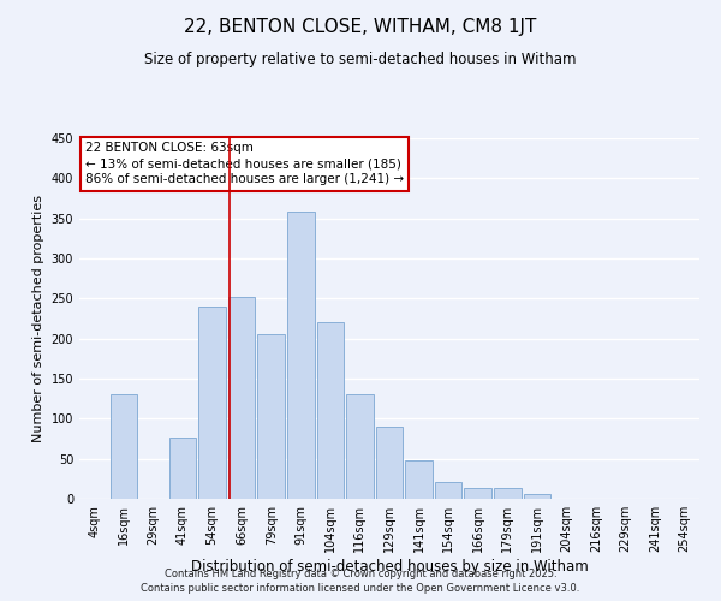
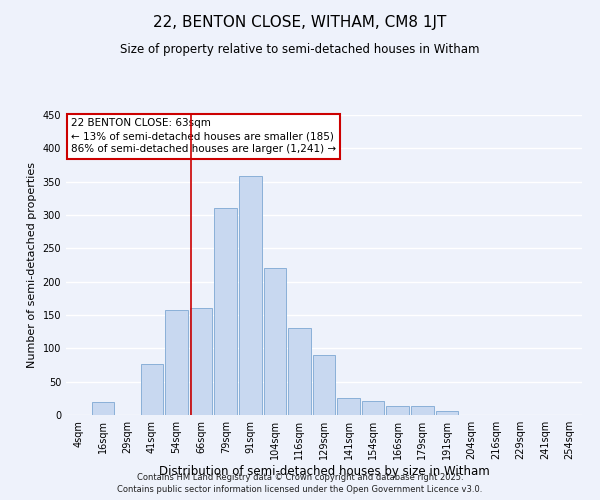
16sqm: 130 -> 20
54sqm: 240 -> 158
66sqm: 252 -> 160
79sqm: 206 -> 310
141sqm: 48 -> 25
